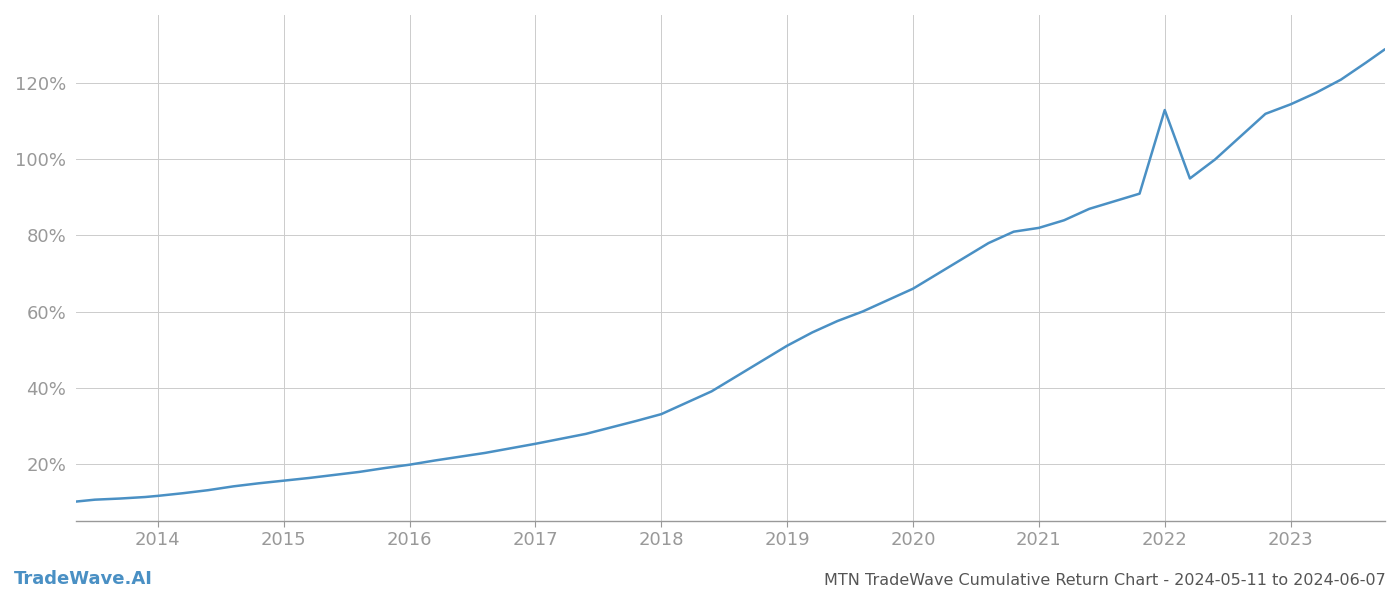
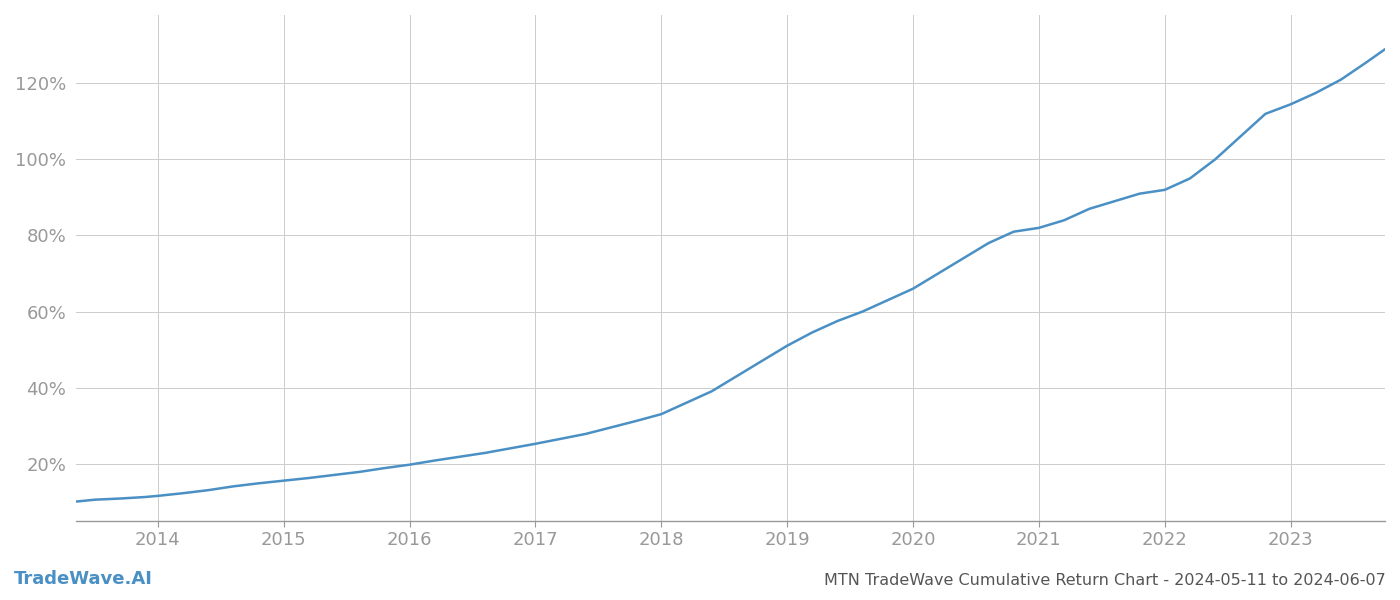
2022: 113.0% -> 92.0%
